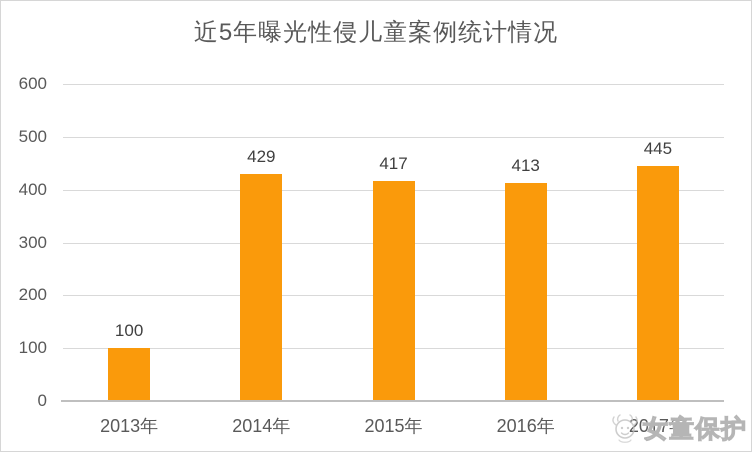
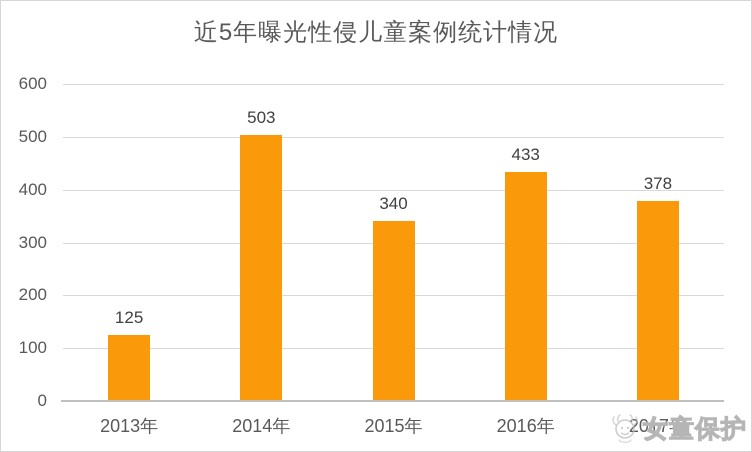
2013年: 100 -> 125
2014年: 429 -> 503
2015年: 417 -> 340
2016年: 413 -> 433
2017年: 445 -> 378
